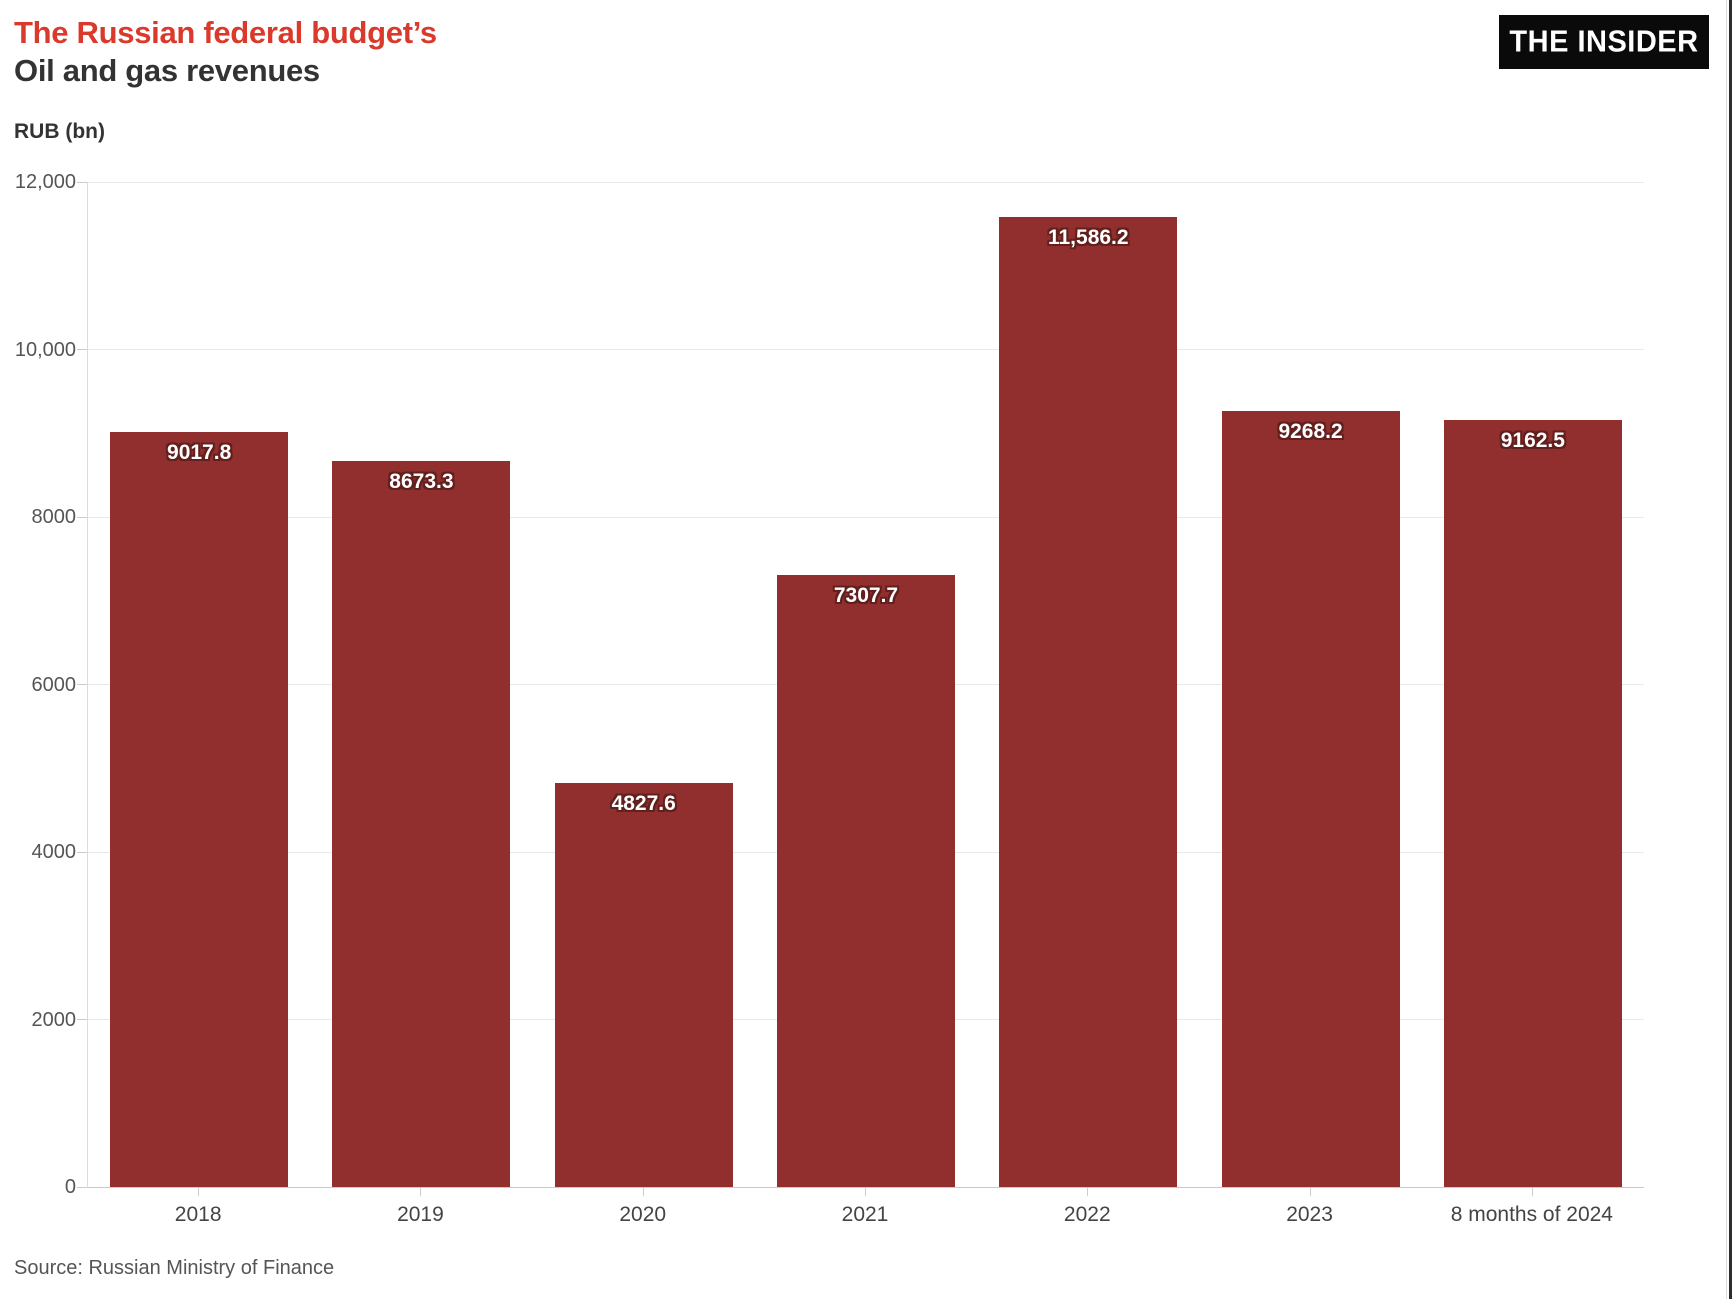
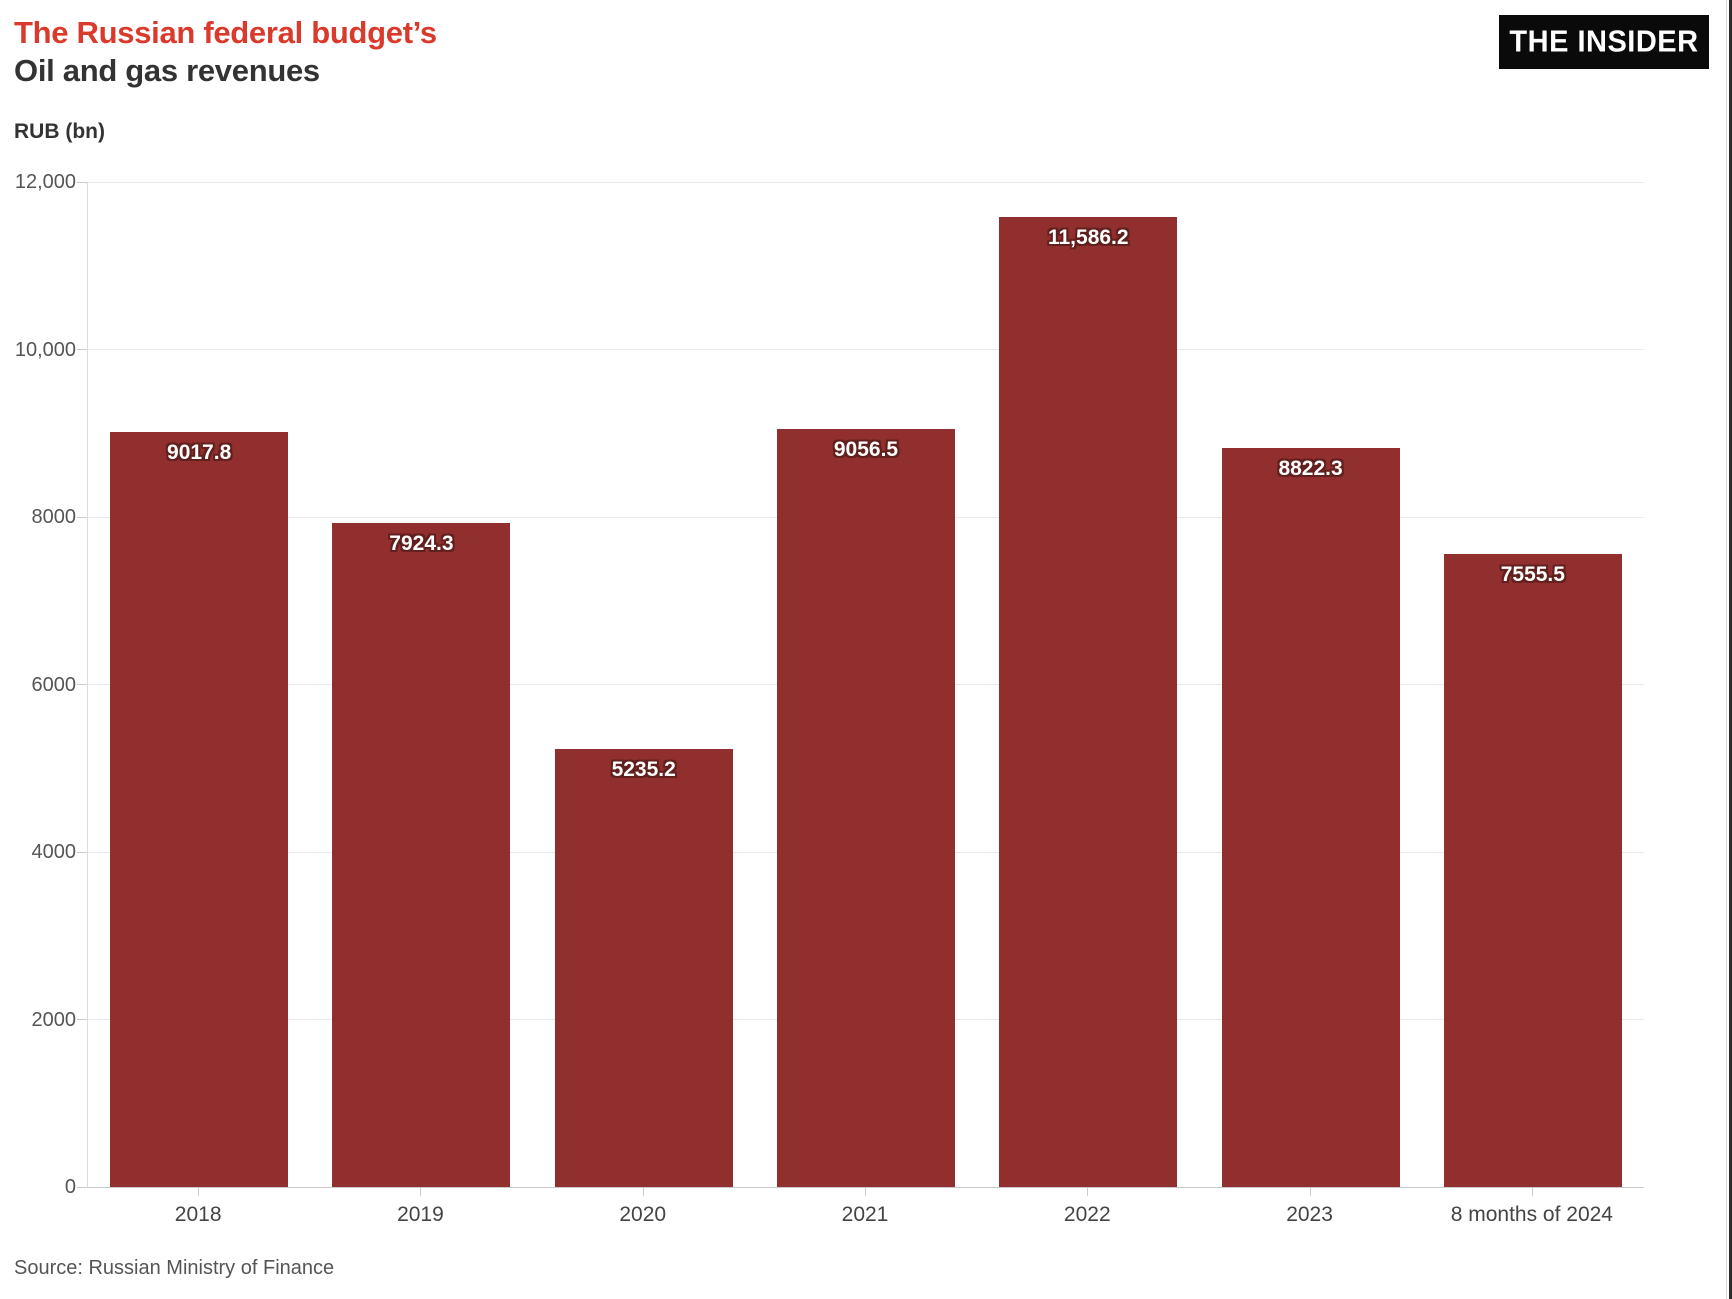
2019: 8673.3 -> 7924.3
2020: 4827.6 -> 5235.2
2021: 7307.7 -> 9056.5
2023: 9268.2 -> 8822.3
8 months of 2024: 9162.5 -> 7555.5
